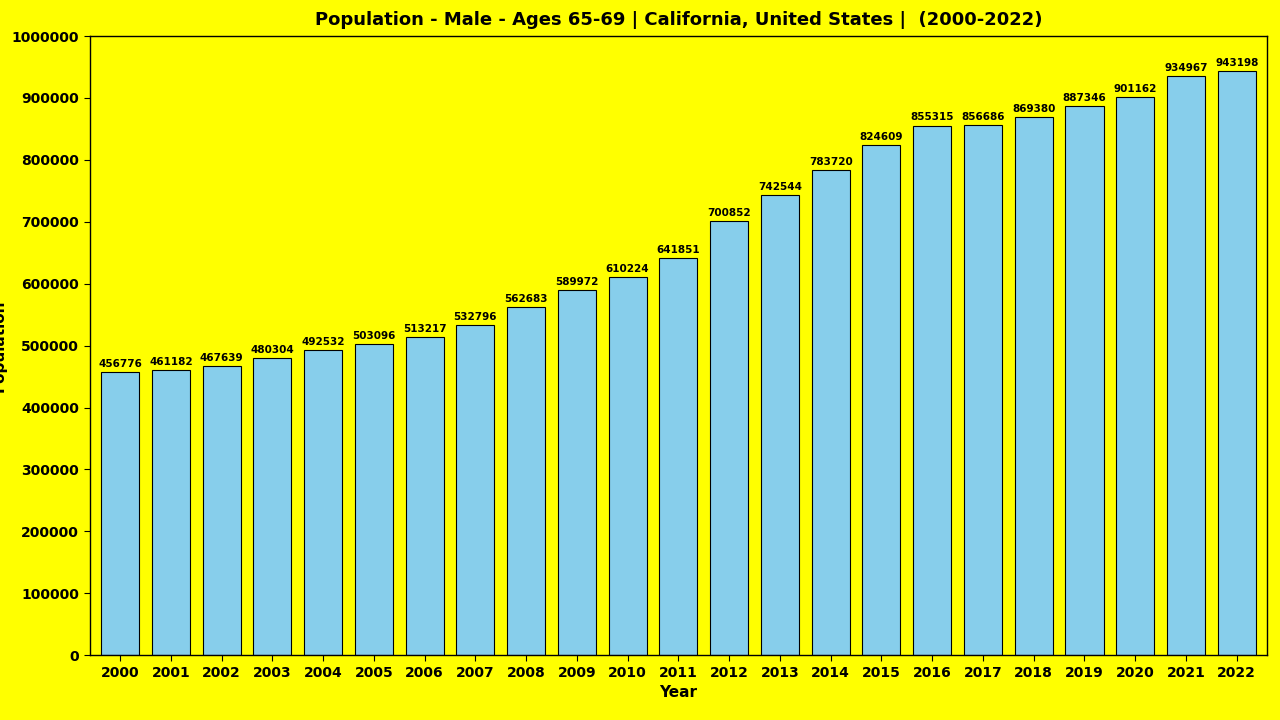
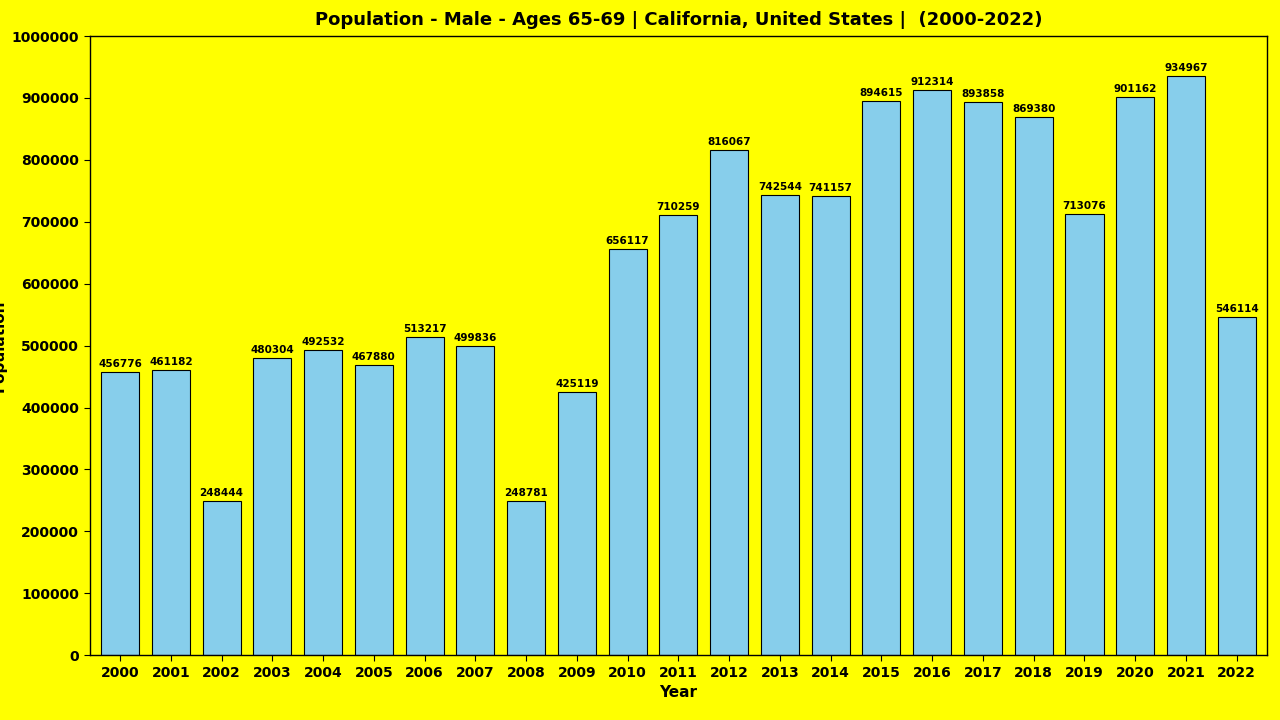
2002: 467639 -> 248444
2005: 503096 -> 467880
2007: 532796 -> 499836
2008: 562683 -> 248781
2009: 589972 -> 425119
2010: 610224 -> 656117
2011: 641851 -> 710259
2012: 700852 -> 816067
2014: 783720 -> 741157
2015: 824609 -> 894615
2016: 855315 -> 912314
2017: 856686 -> 893858
2019: 887346 -> 713076
2022: 943198 -> 546114
